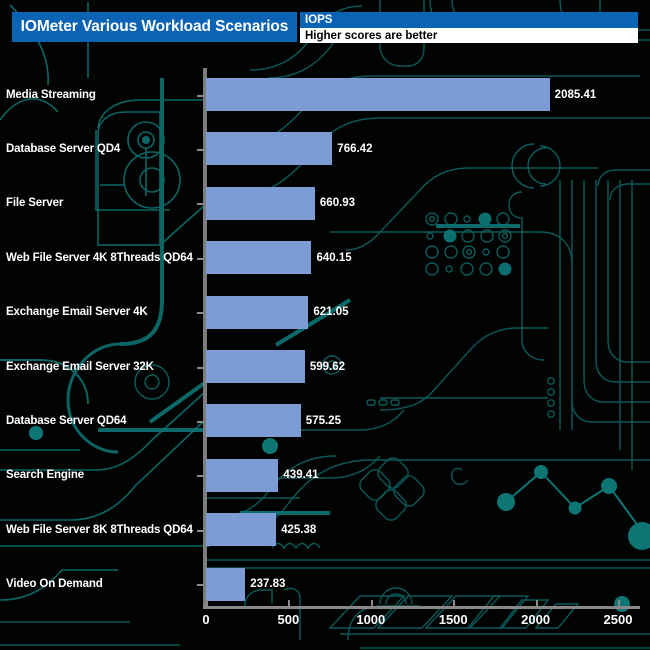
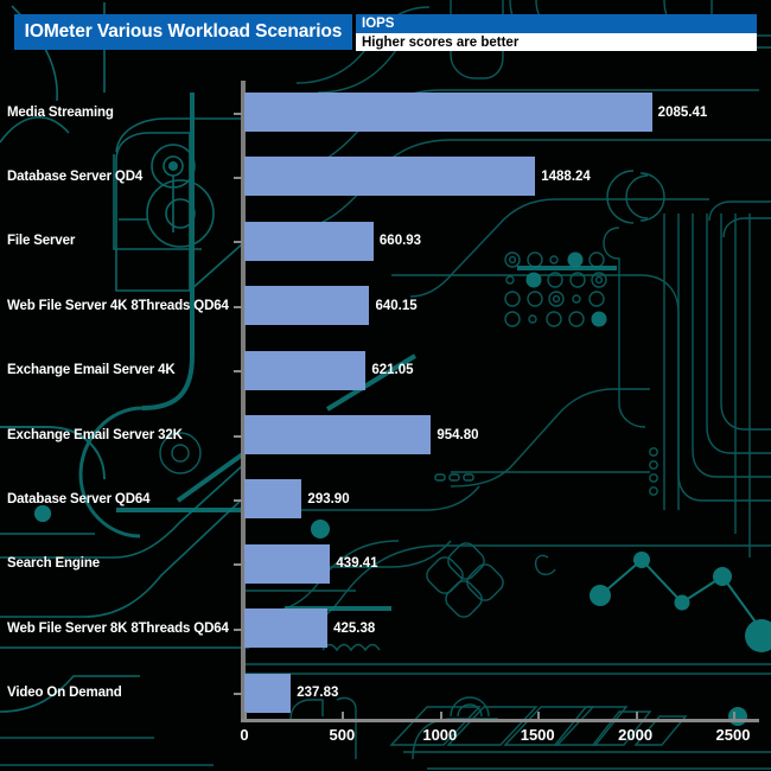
Database Server QD4: 766.42 -> 1488.24
Exchange Email Server 32K: 599.62 -> 954.80
Database Server QD64: 575.25 -> 293.90
